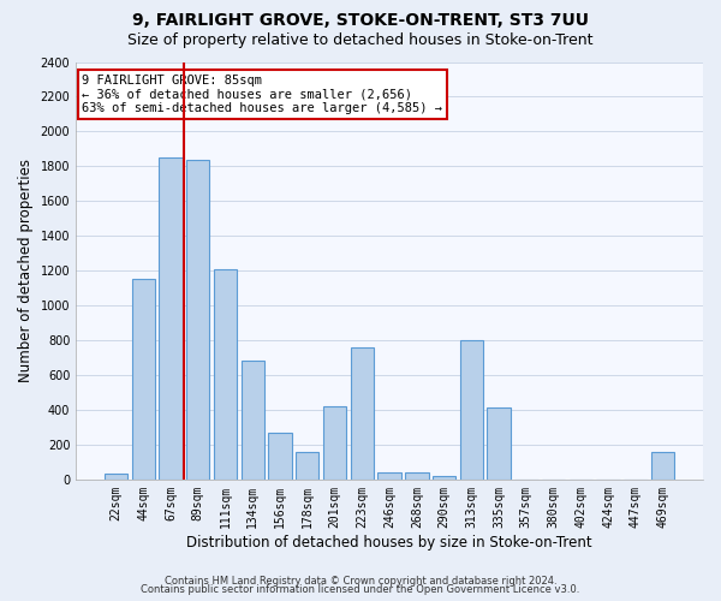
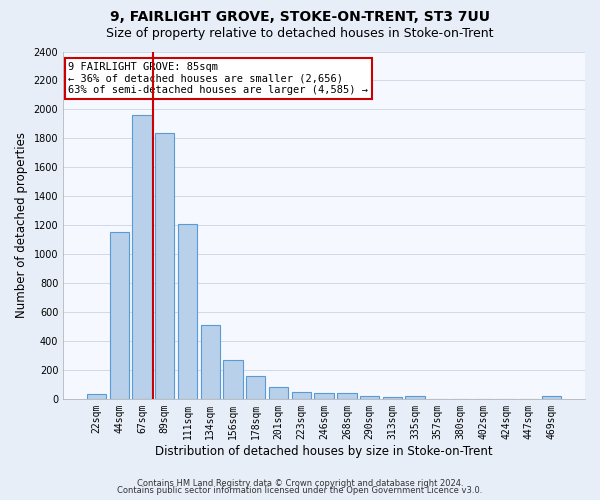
67sqm: 1850 -> 1960
134sqm: 680 -> 510
201sqm: 420 -> 80
223sqm: 760 -> 50
313sqm: 800 -> 20
335sqm: 410 -> 20
469sqm: 160 -> 20
